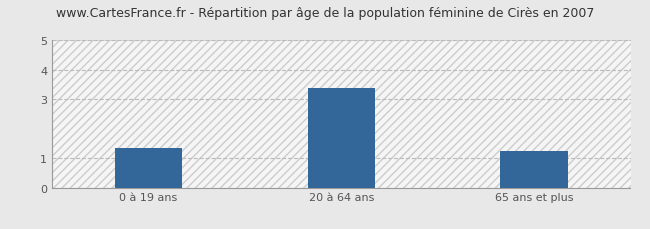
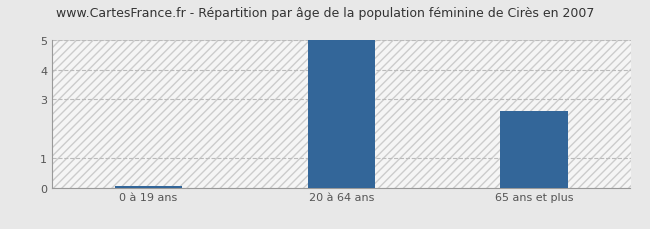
0 à 19 ans: 1.35 -> 0.05
20 à 64 ans: 3.40 -> 5.00
65 ans et plus: 1.25 -> 2.60
